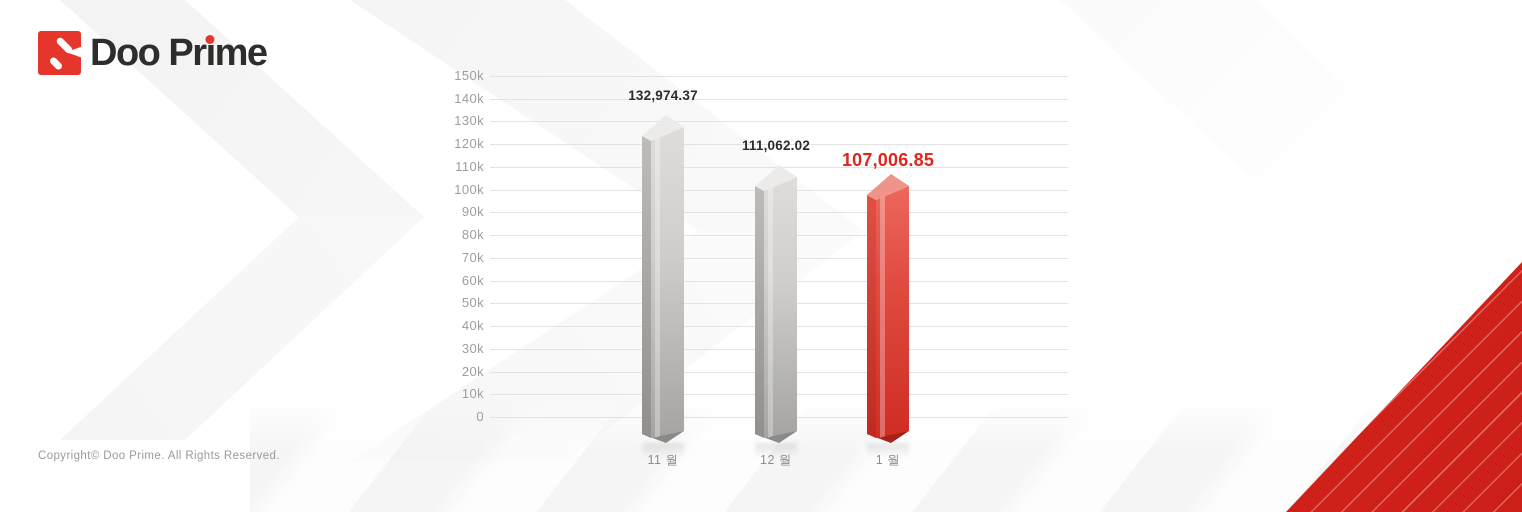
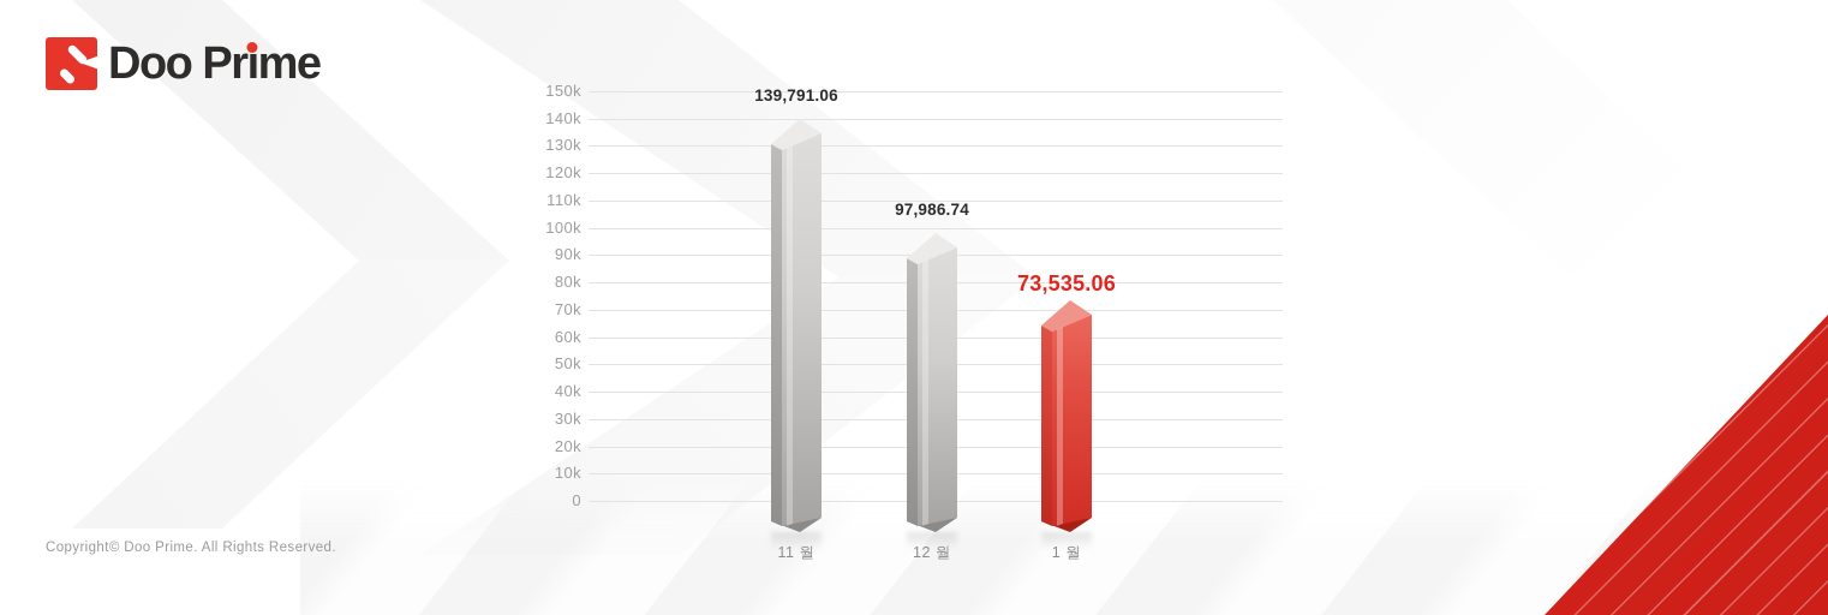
11 월: 132,974.37 -> 139,791.06
12 월: 111,062.02 -> 97,986.74
1 월: 107,006.85 -> 73,535.06
